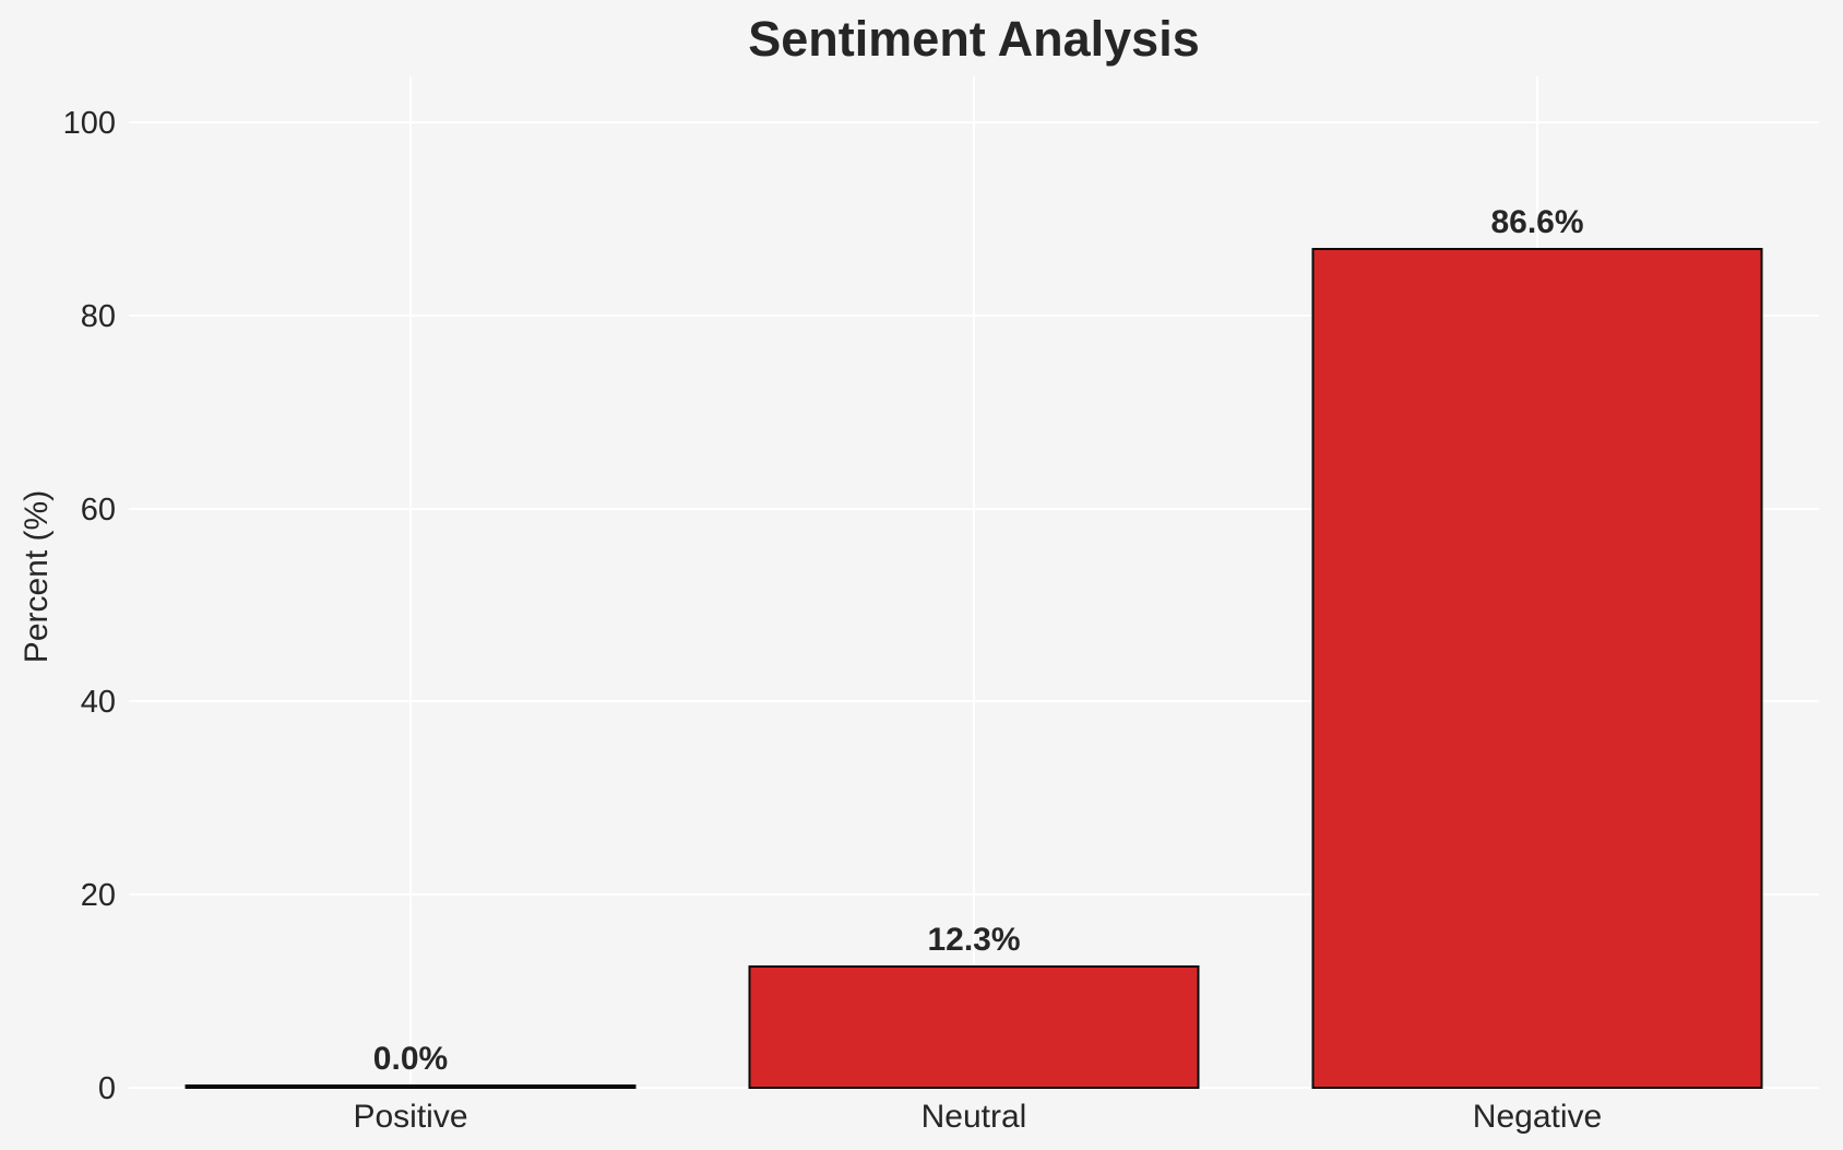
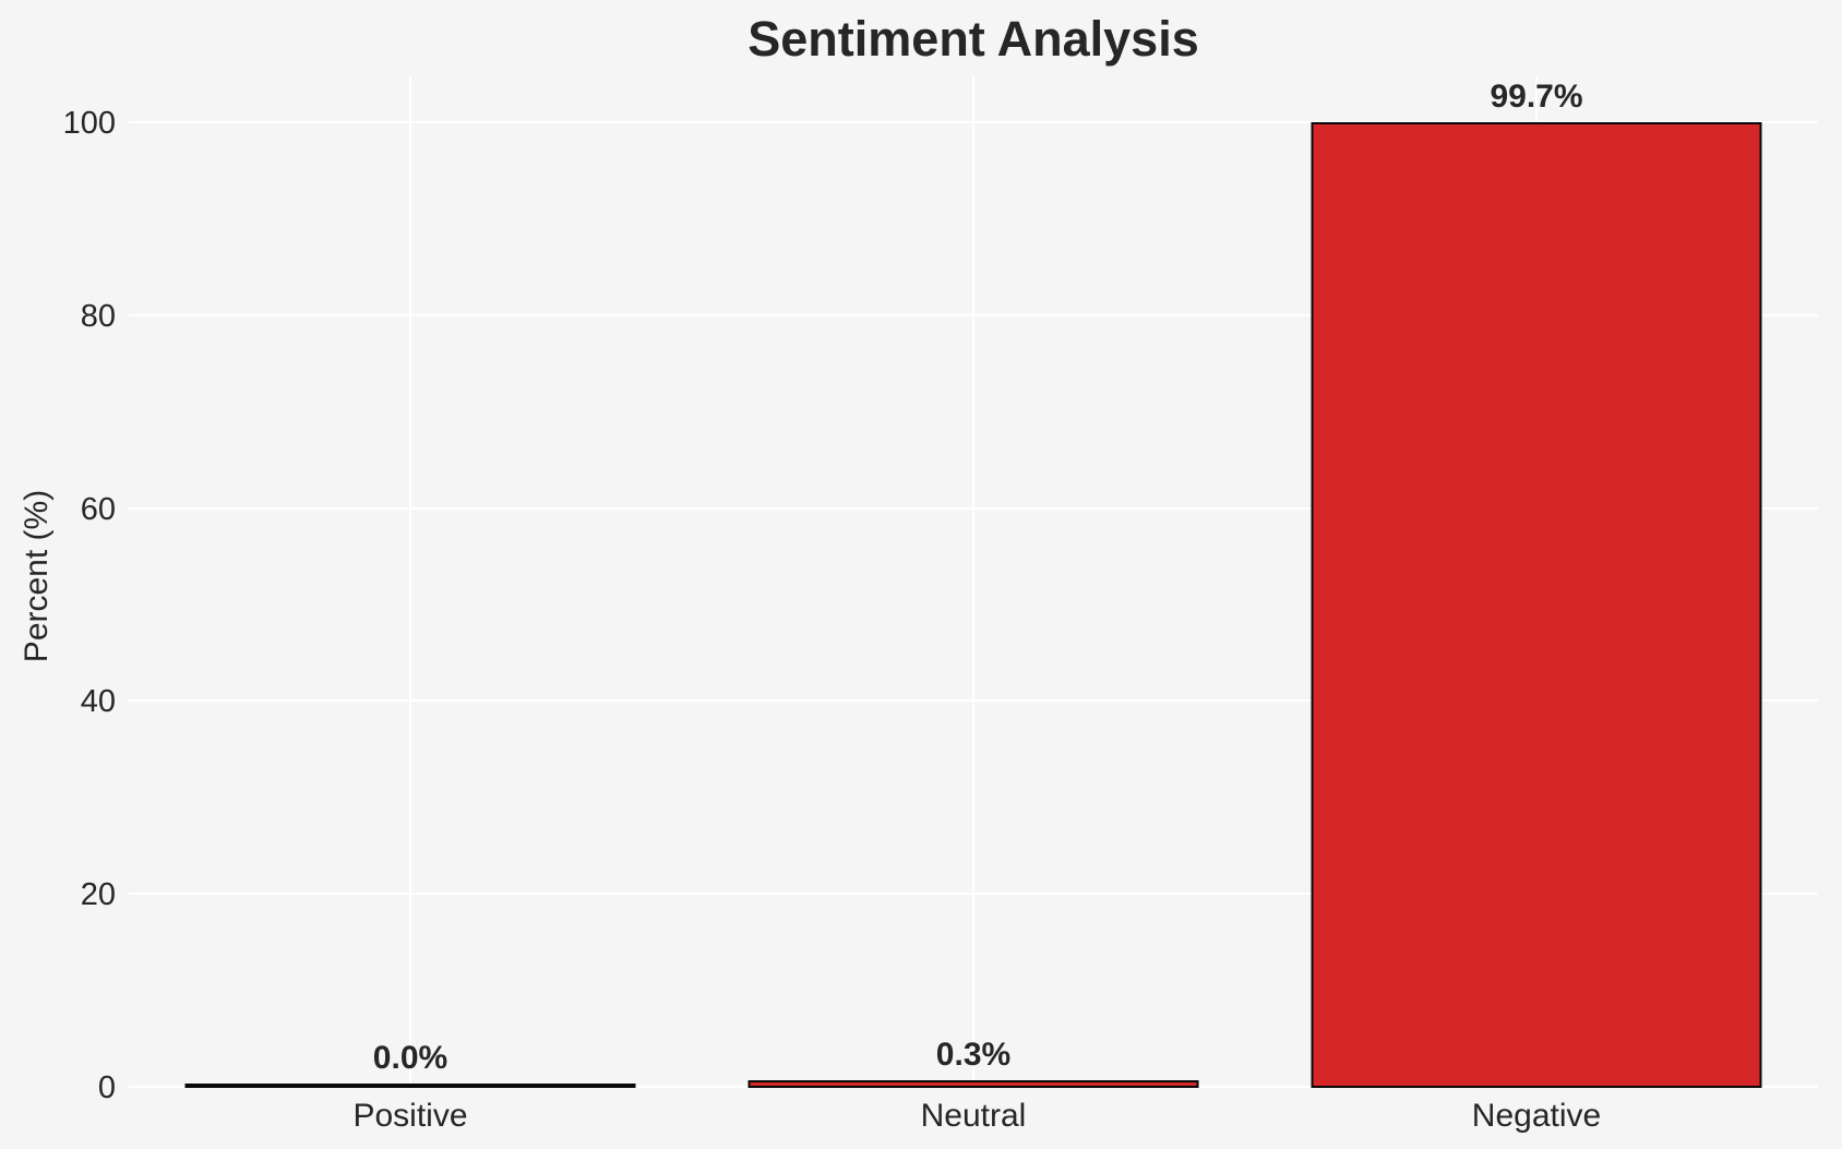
Neutral: 12.3% -> 0.3%
Negative: 86.6% -> 99.7%
